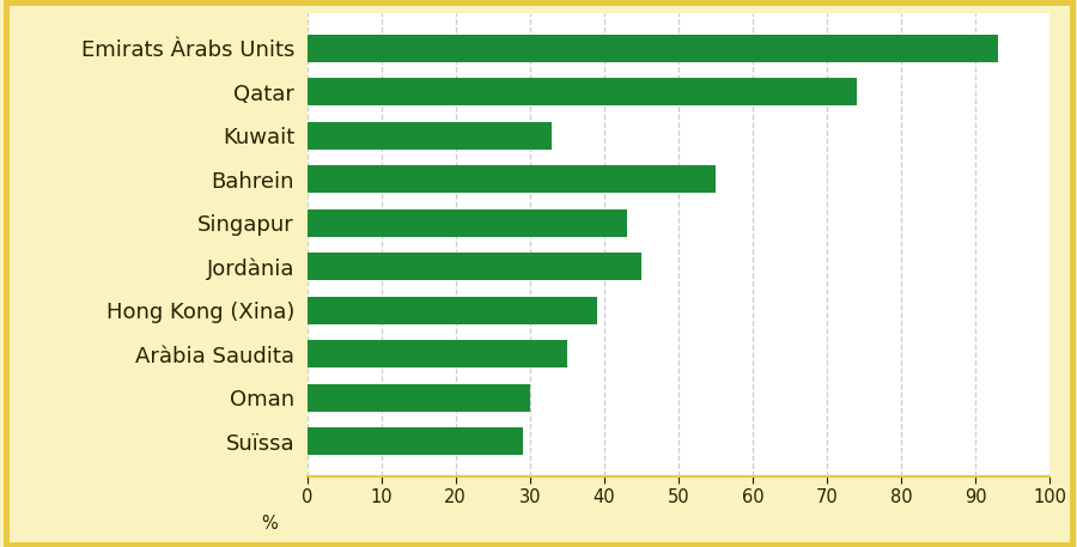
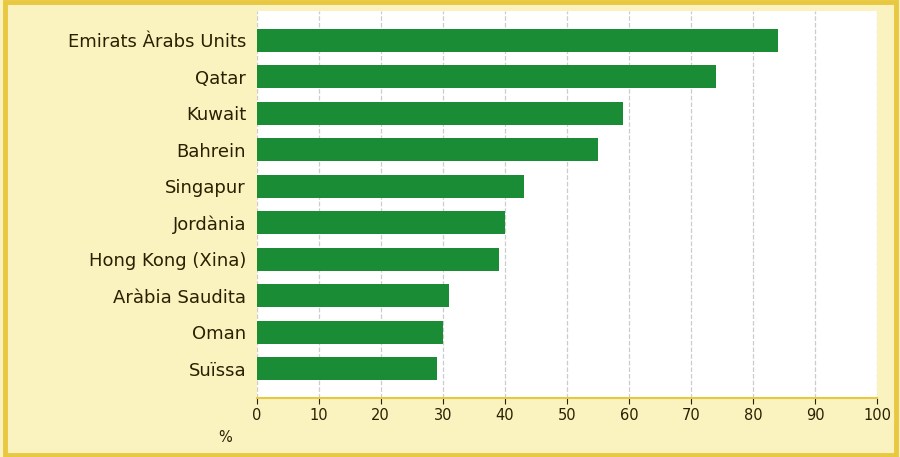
Emirats Àrabs Units: 93 -> 84
Kuwait: 33 -> 59
Jordània: 45 -> 40
Aràbia Saudita: 35 -> 31
